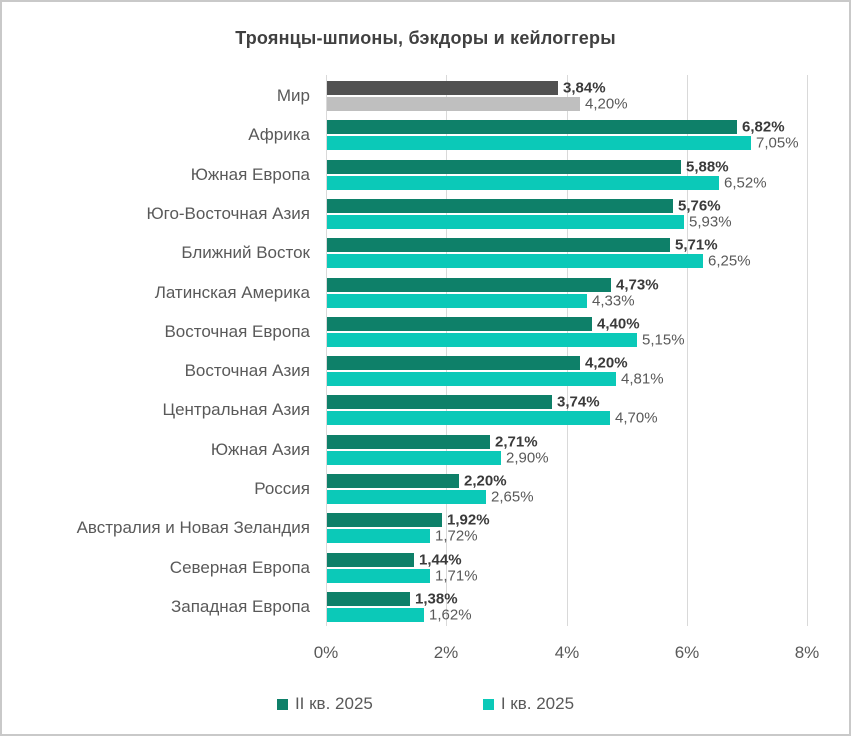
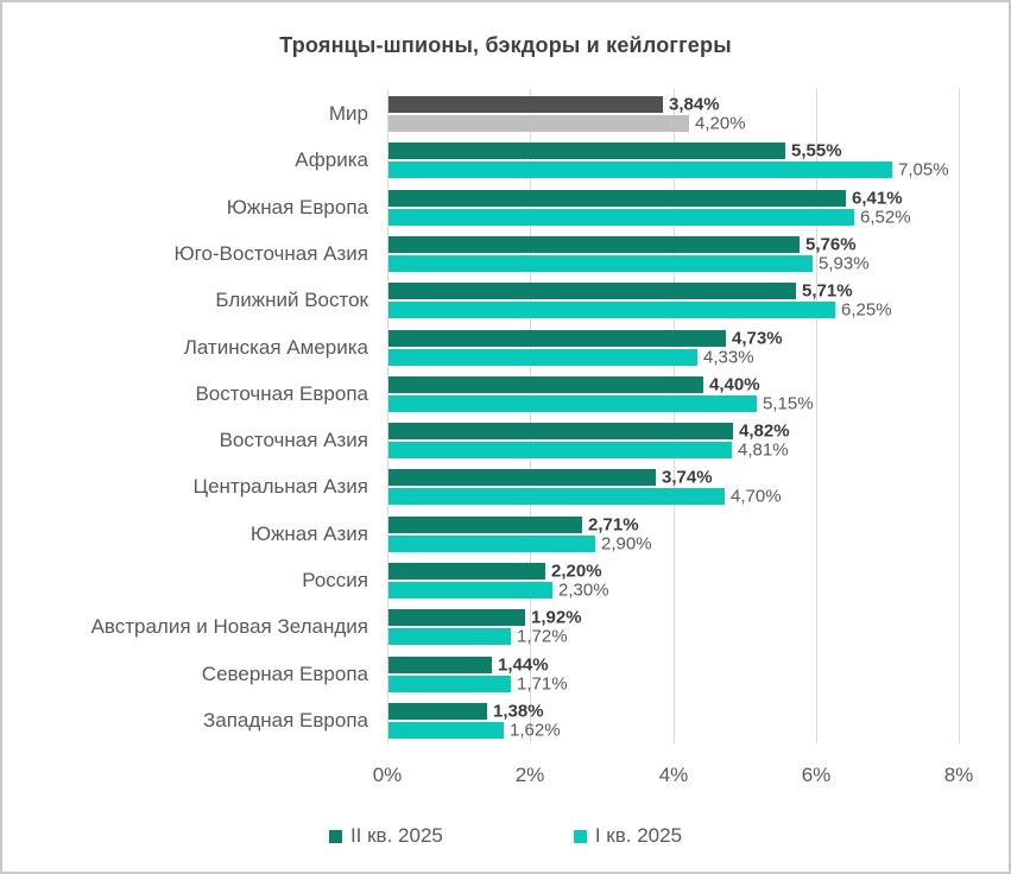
II кв. 2025/Африка: 6,82% -> 5,55%
II кв. 2025/Южная Европа: 5,88% -> 6,41%
II кв. 2025/Восточная Азия: 4,20% -> 4,82%
I кв. 2025/Россия: 2,65% -> 2,30%
